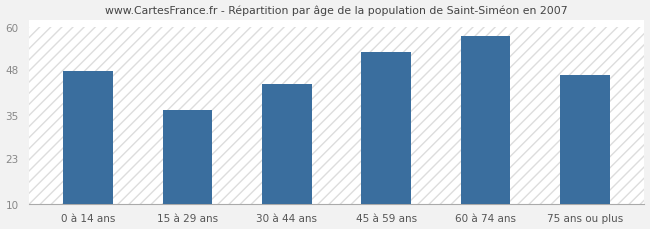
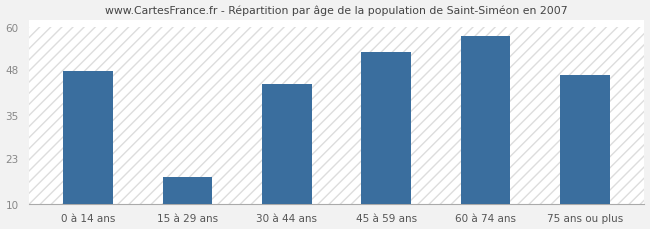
15 à 29 ans: 36.5 -> 17.5
